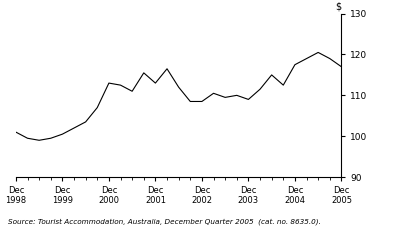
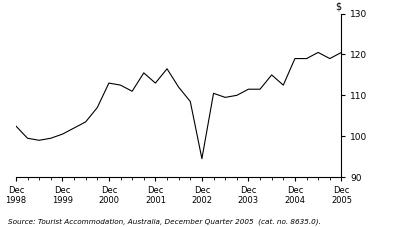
Dec 1998: 101.0 -> 102.5
Dec 2002: 108.5 -> 94.5
Dec 2003: 109.0 -> 111.5
Dec 2004: 117.5 -> 119.0
Dec 2005: 117.0 -> 120.5
